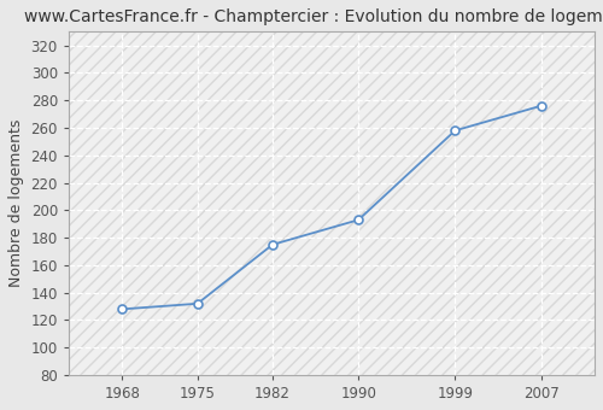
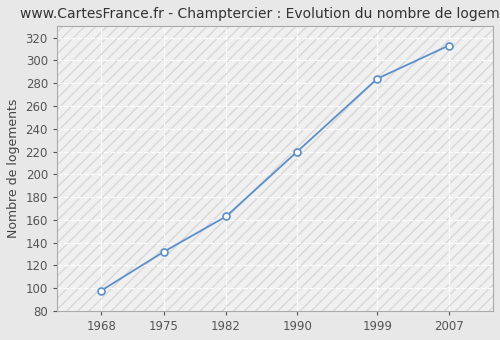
1968: 128 -> 98
1982: 175 -> 163
1990: 193 -> 220
1999: 258 -> 284
2007: 276 -> 313
